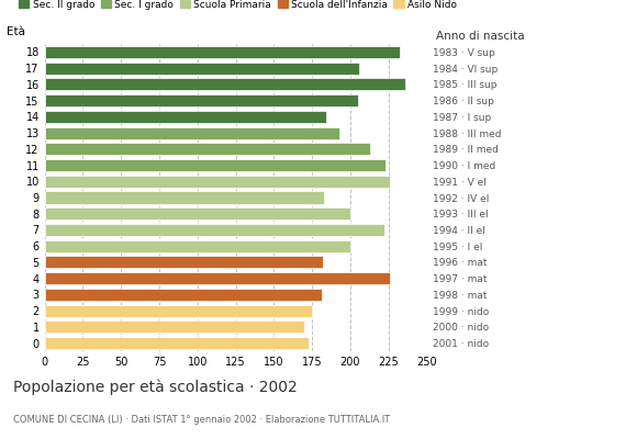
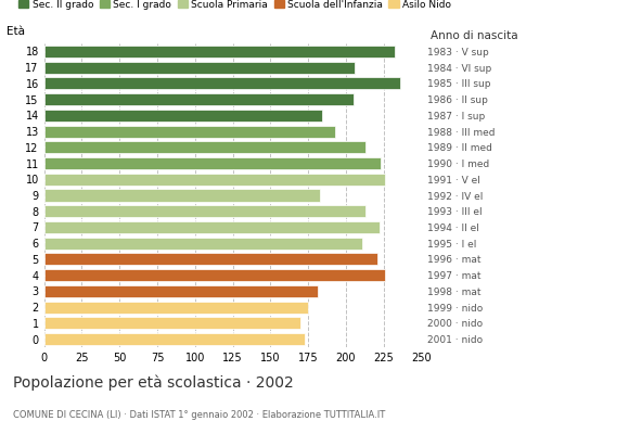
8: 200 -> 213
6: 200 -> 211
5: 182 -> 221
